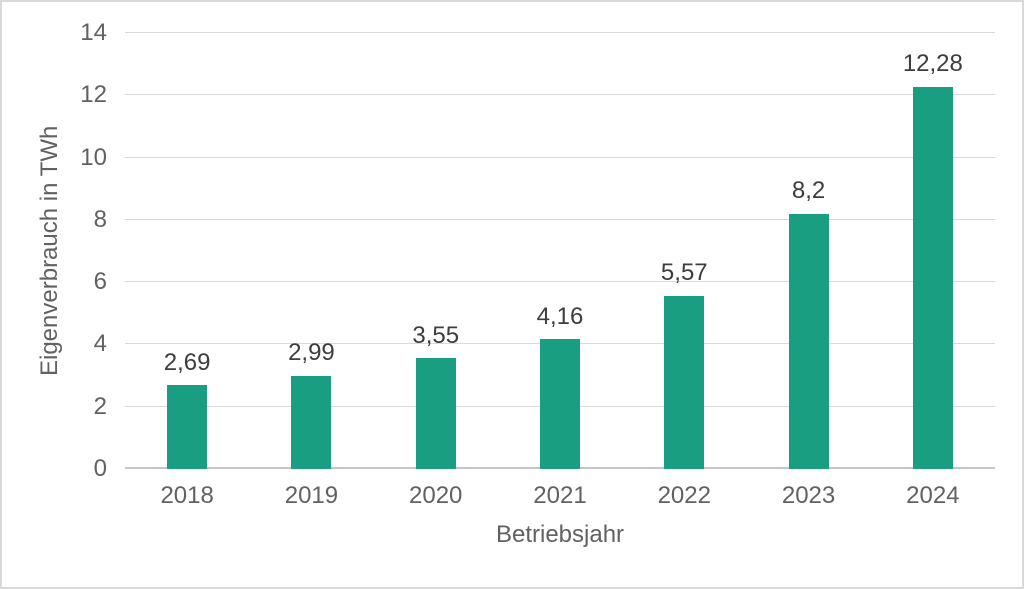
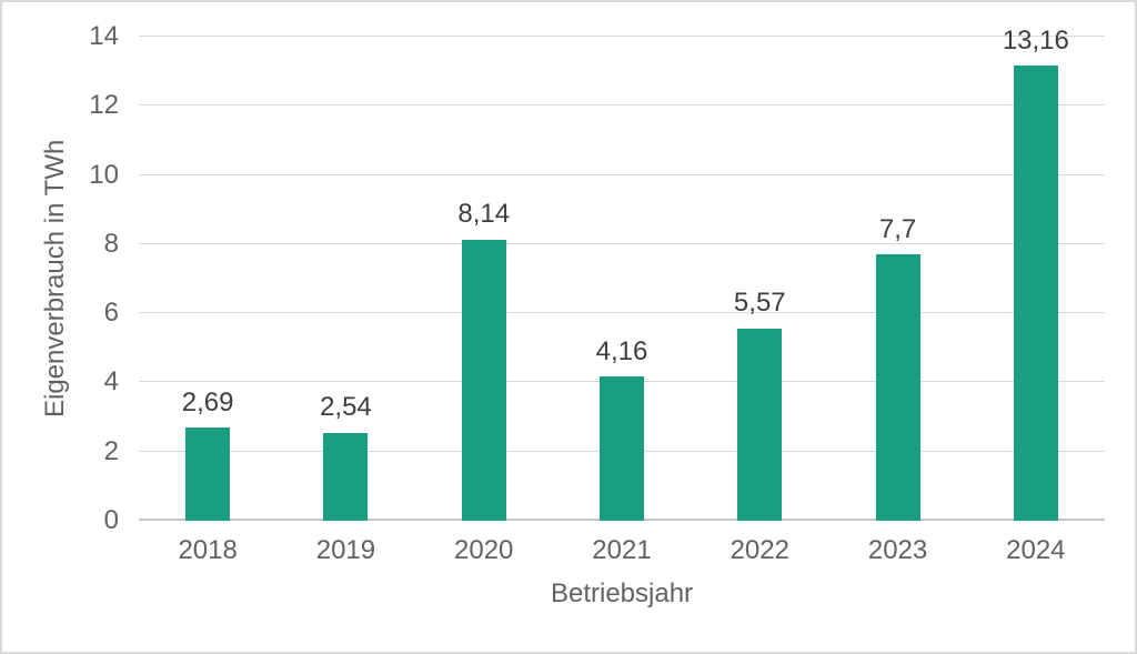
2019: 2,99 -> 2,54
2020: 3,55 -> 8,14
2023: 8,2 -> 7,7
2024: 12,28 -> 13,16
